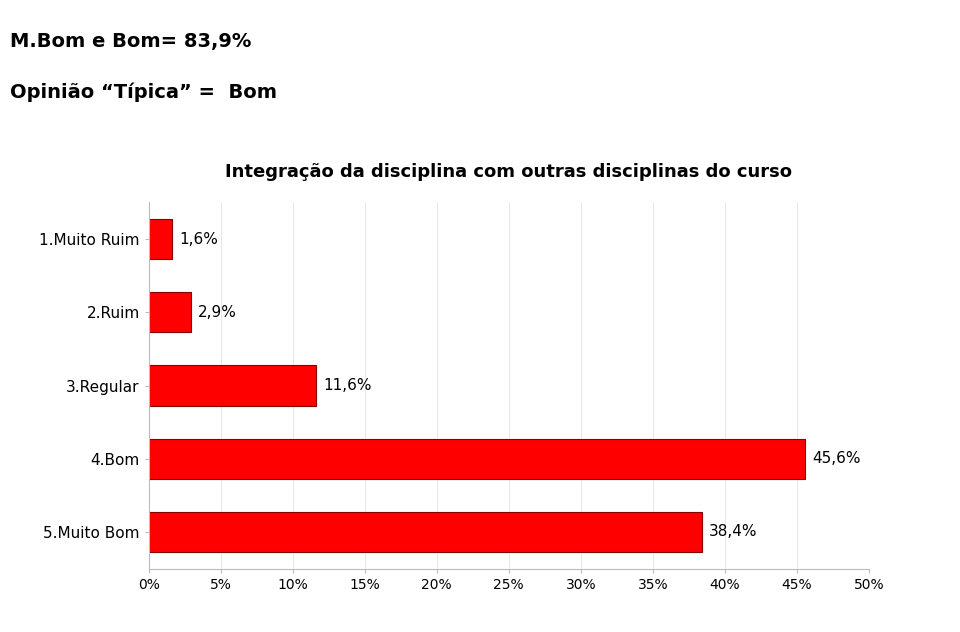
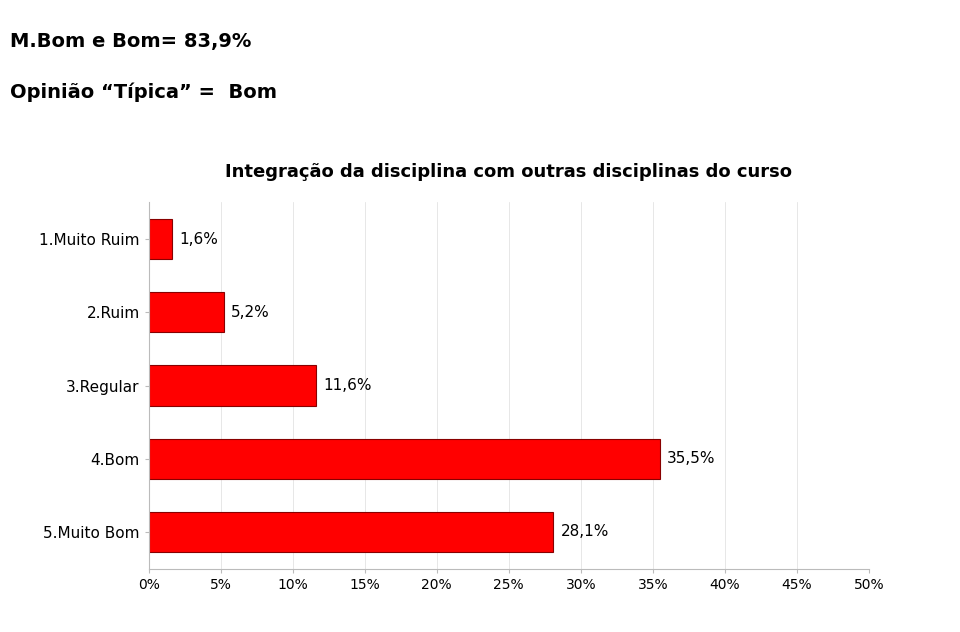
2.Ruim: 2,9% -> 5,2%
4.Bom: 45,6% -> 35,5%
5.Muito Bom: 38,4% -> 28,1%
